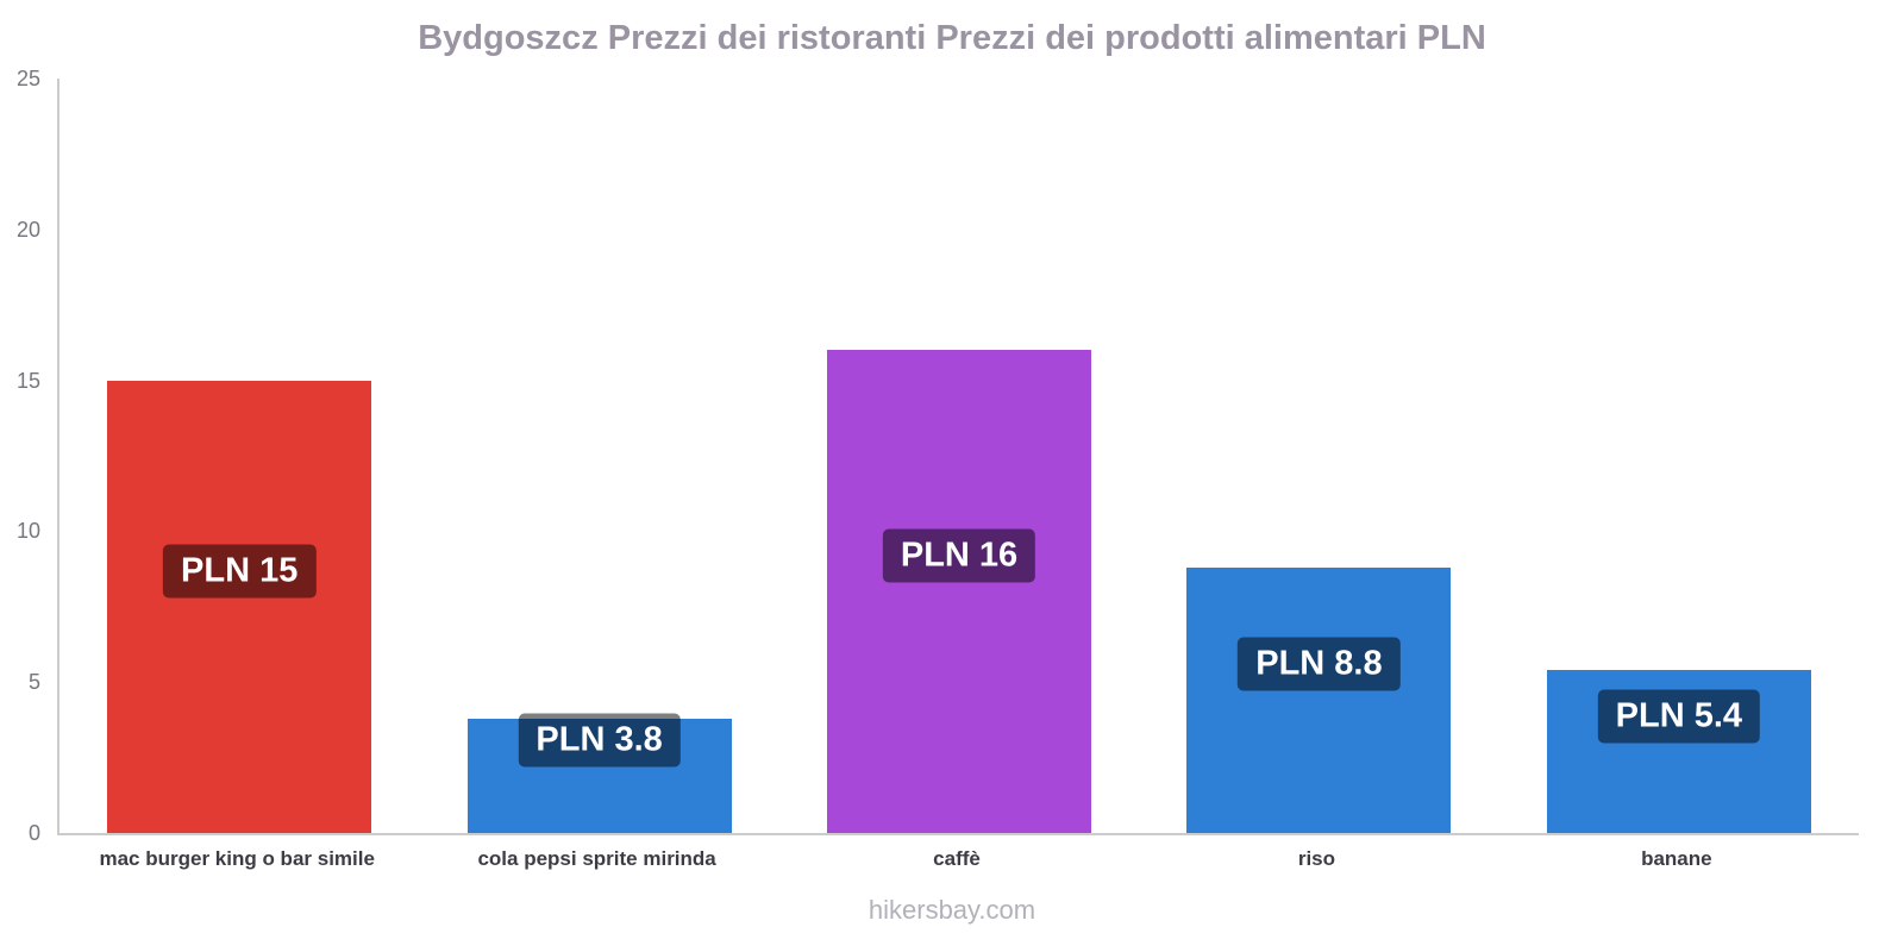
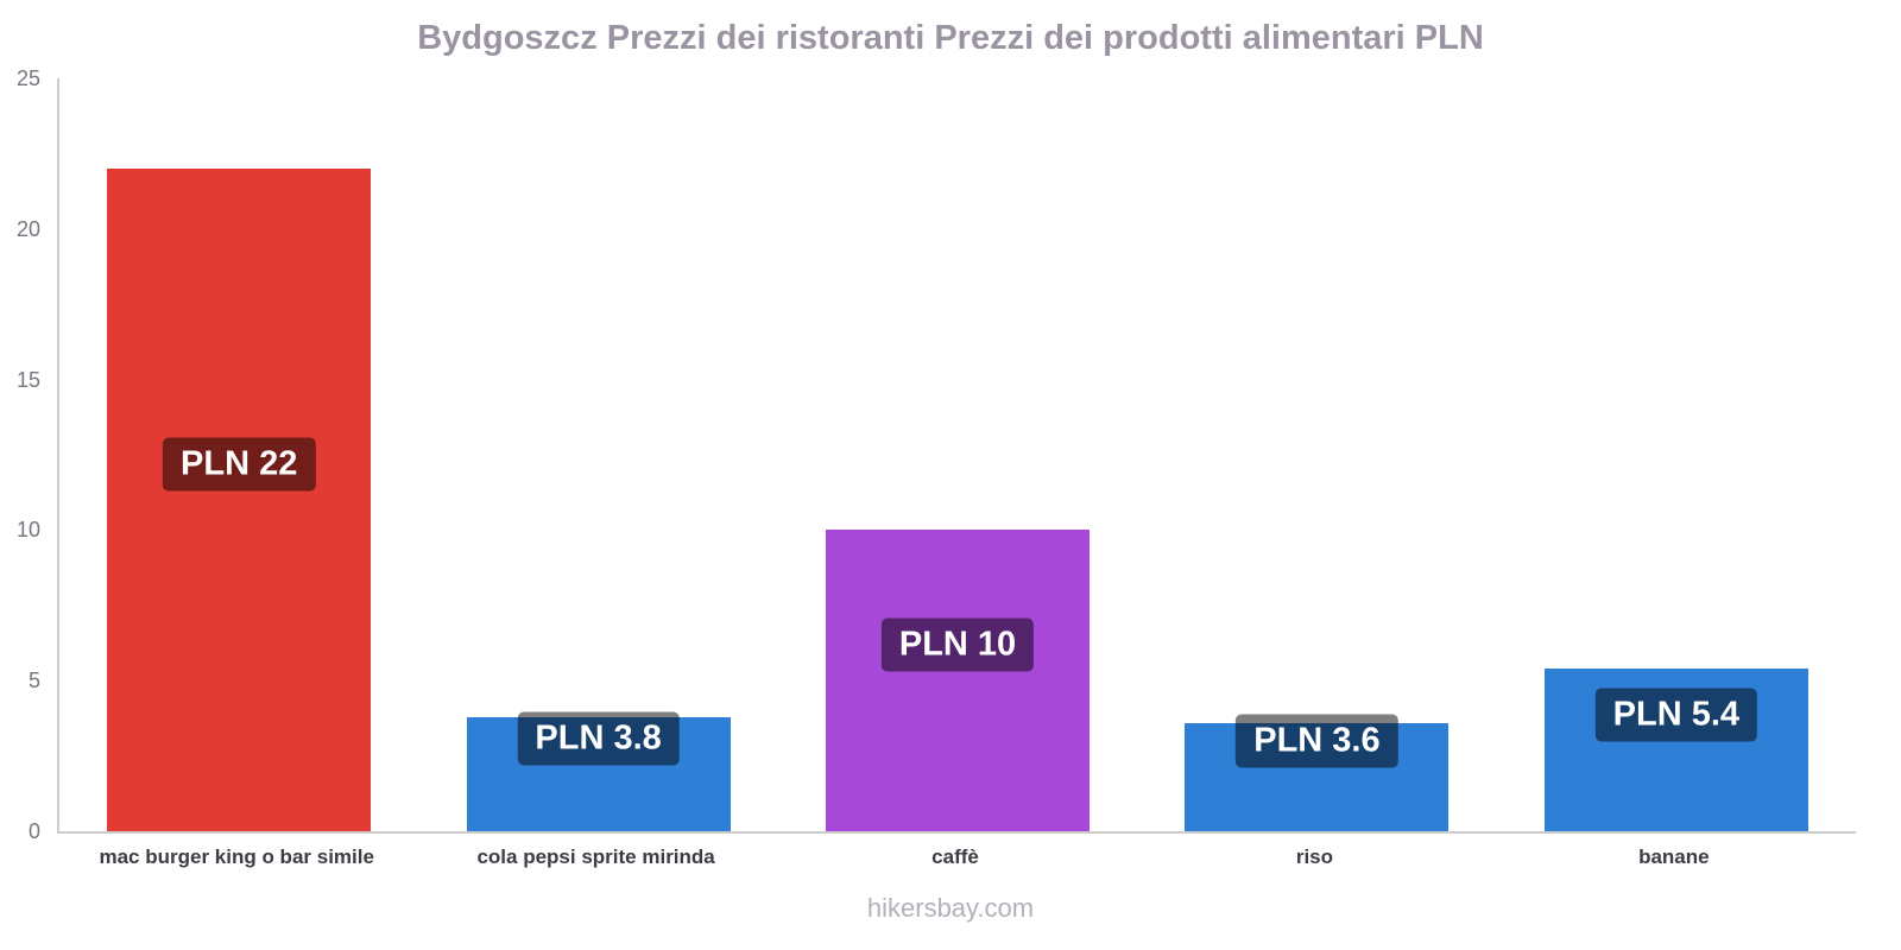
mac burger king o bar simile: 15 -> 22
caffè: 16 -> 10
riso: 8.8 -> 3.6
